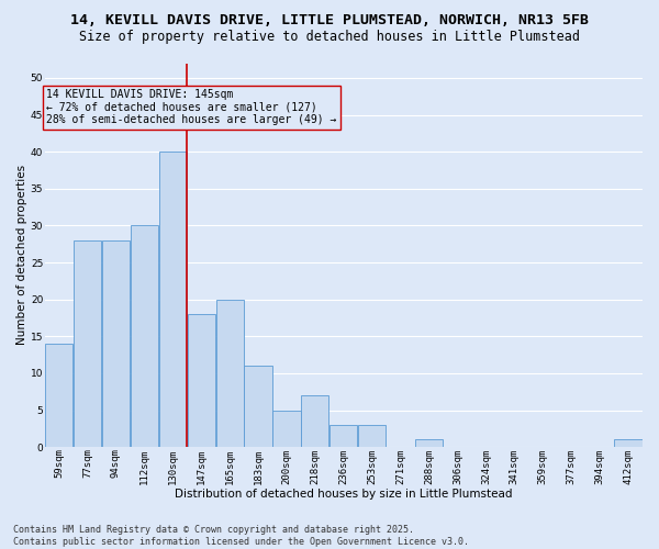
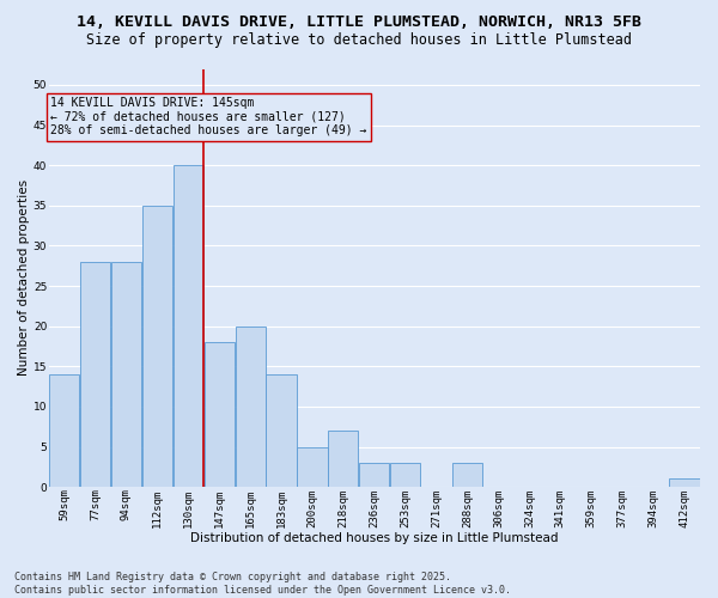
112sqm: 30 -> 35
183sqm: 11 -> 14
288sqm: 1 -> 3
